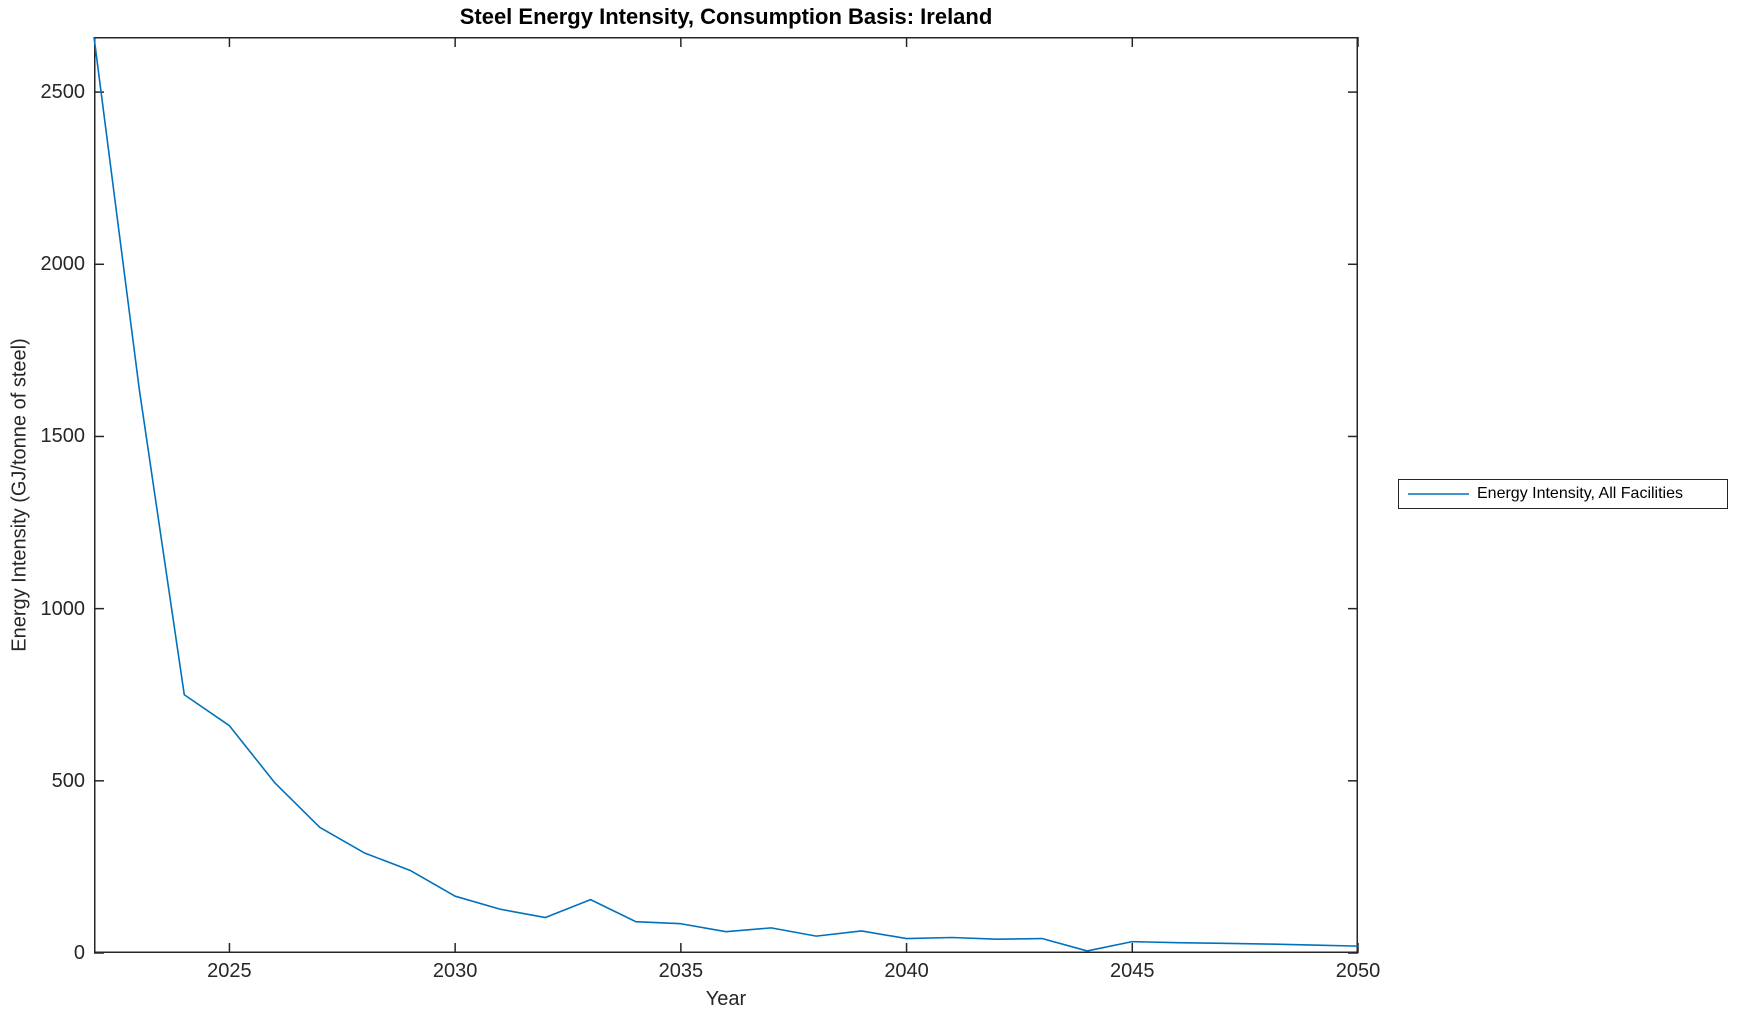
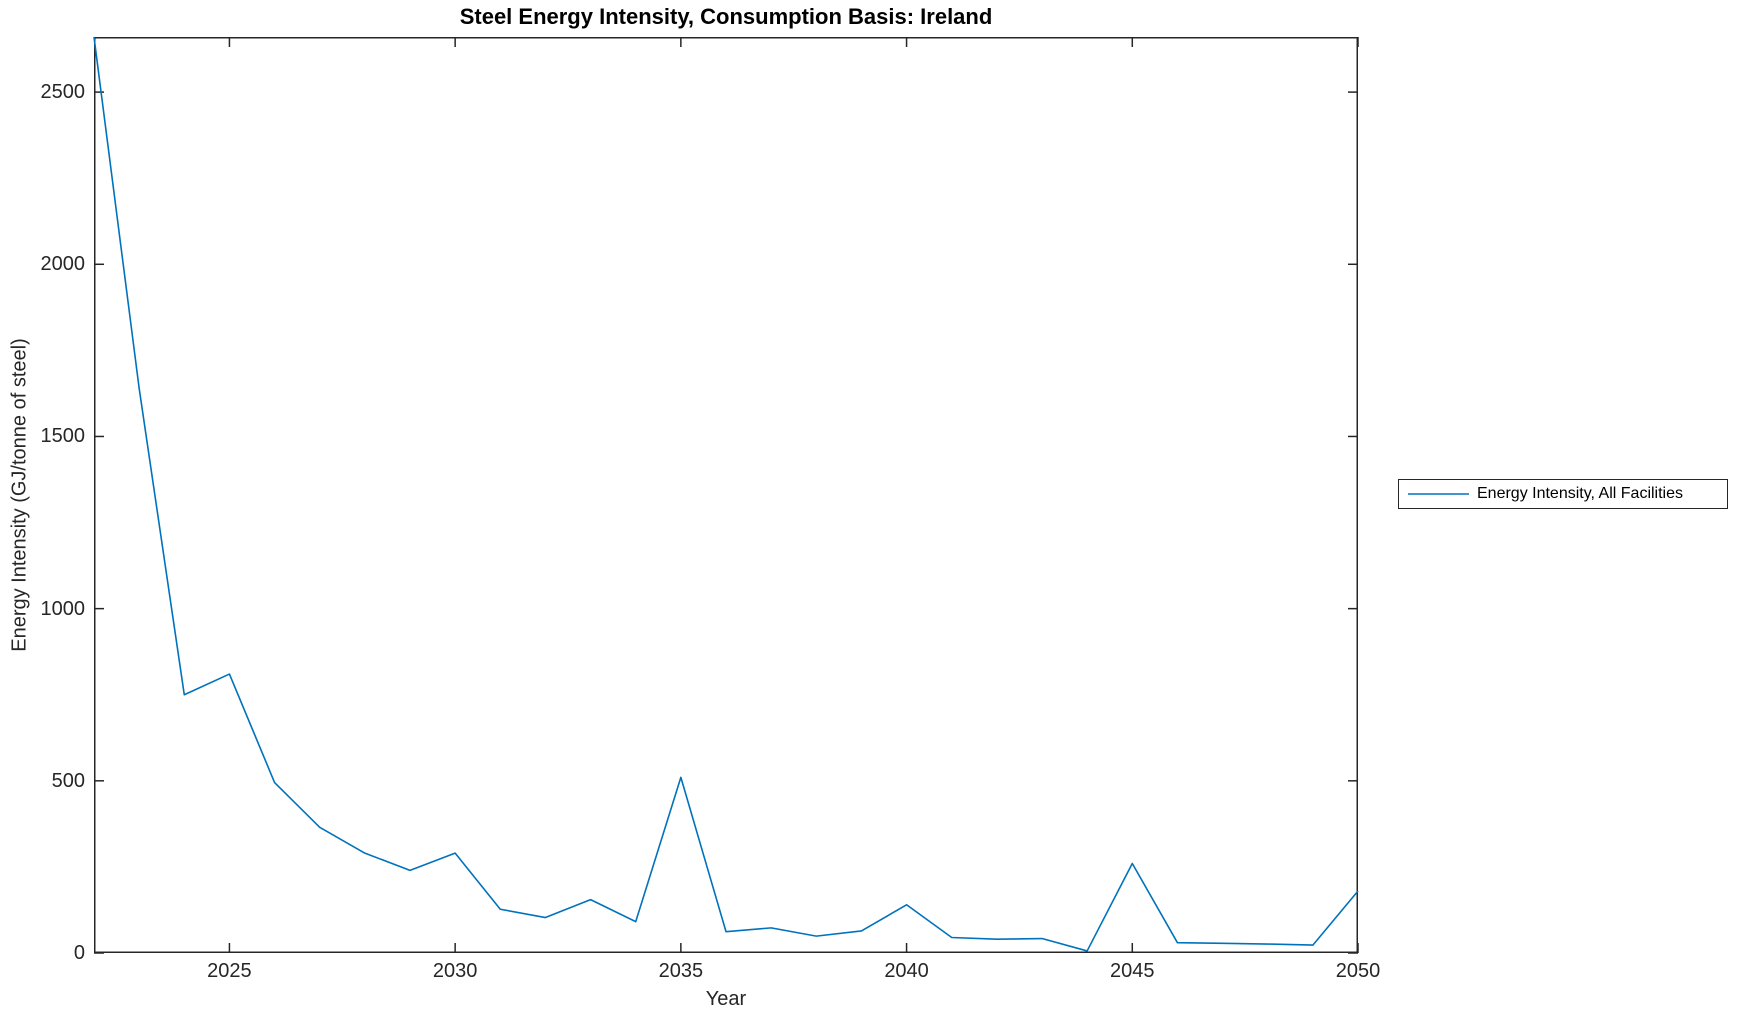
2025: 660 -> 810
2030: 160 -> 290
2035: 80 -> 510
2040: 40 -> 140
2045: 30 -> 260
2050: 20 -> 180
